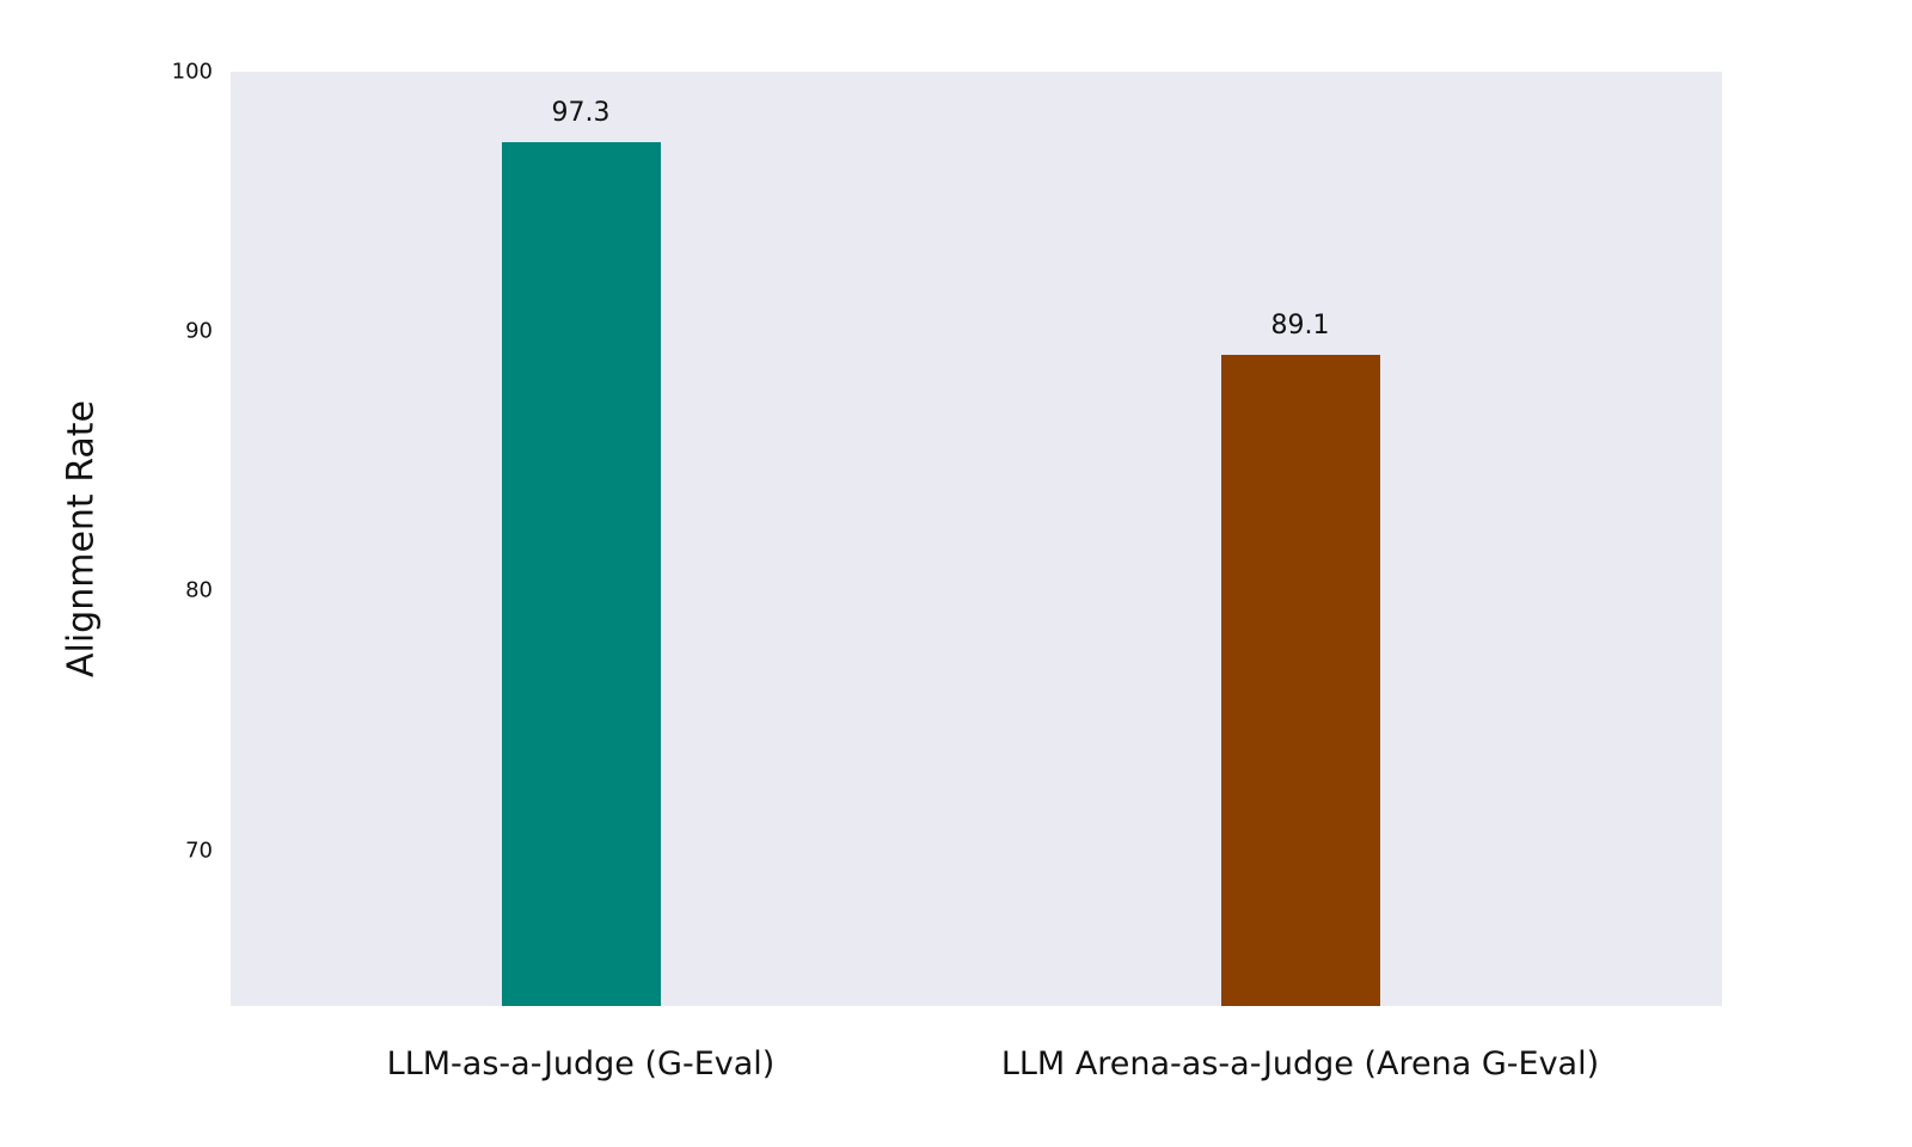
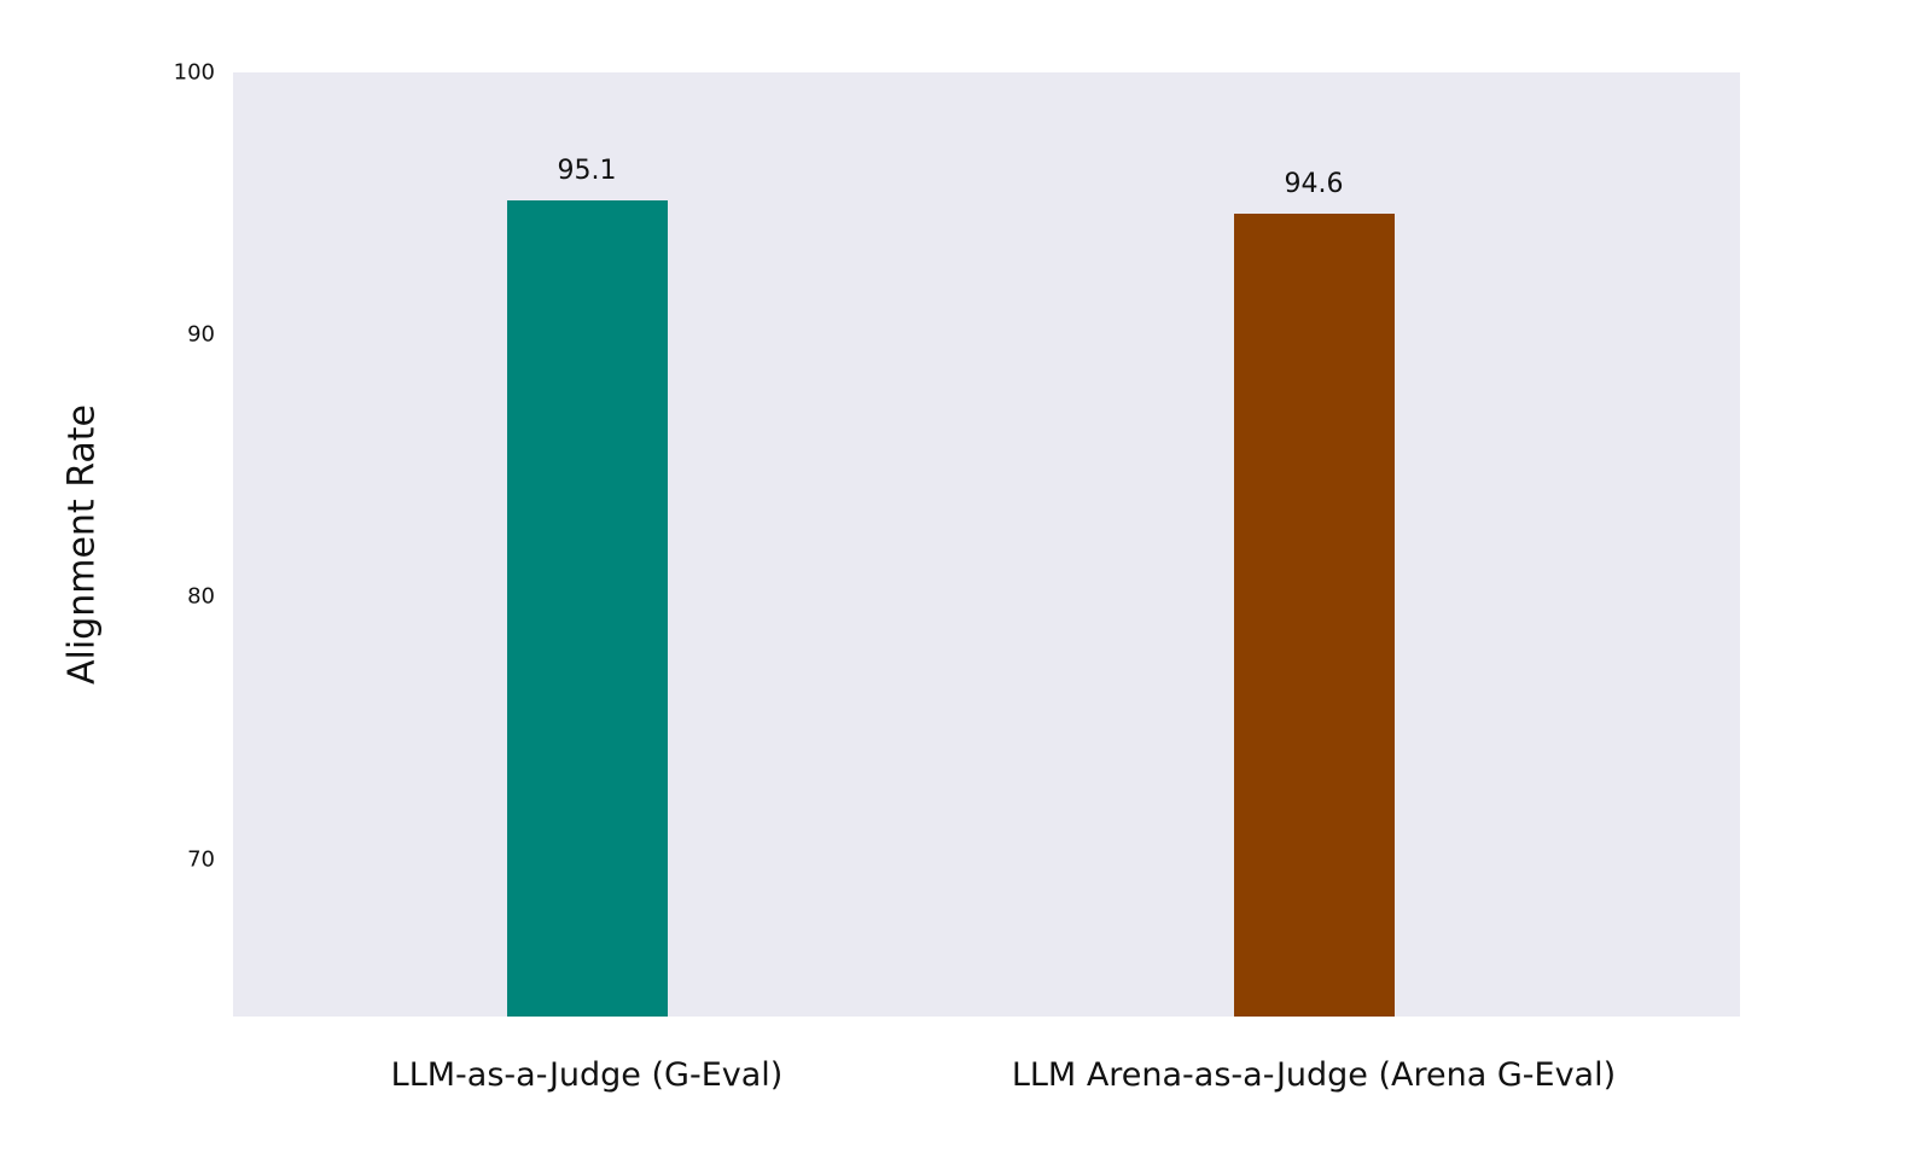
LLM-as-a-Judge (G-Eval): 97.3 -> 95.1
LLM Arena-as-a-Judge (Arena G-Eval): 89.1 -> 94.6
